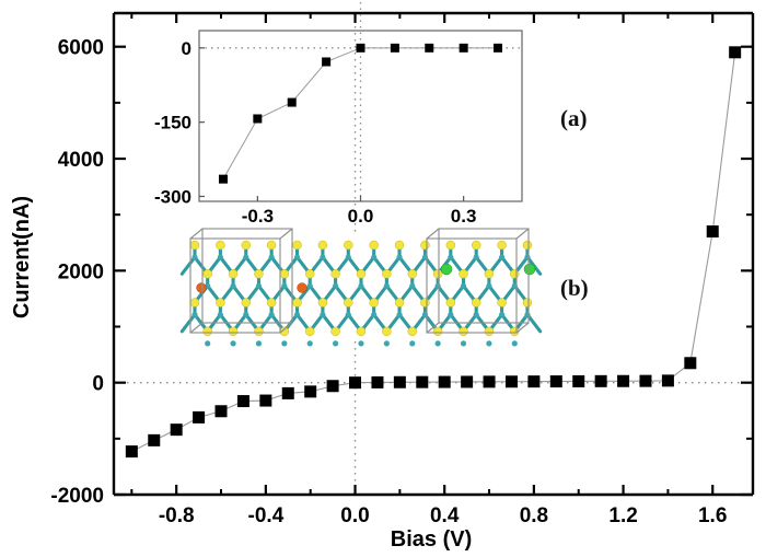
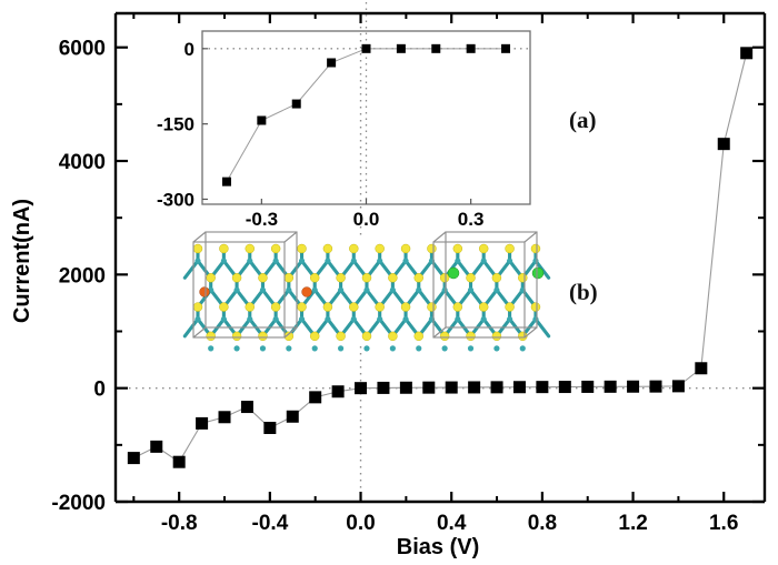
-0.8: -800 -> -1300
-0.4: -300 -> -700
-0.3: -200 -> -500
1.6: 2700 -> 4300
